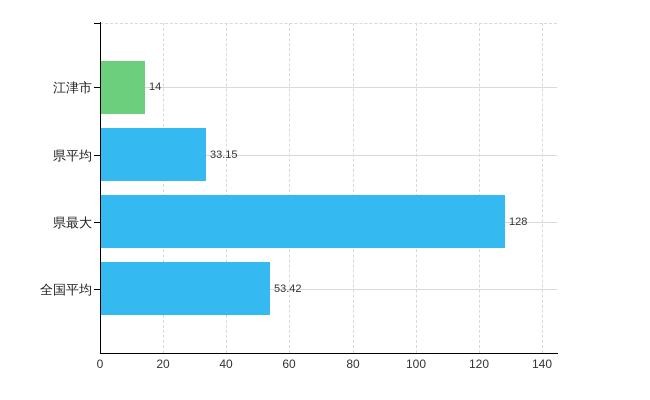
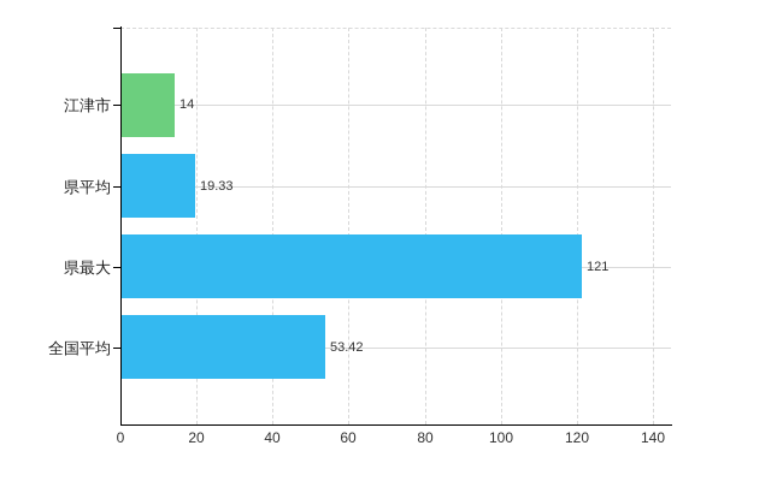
県平均: 33.15 -> 19.33
県最大: 128 -> 121
